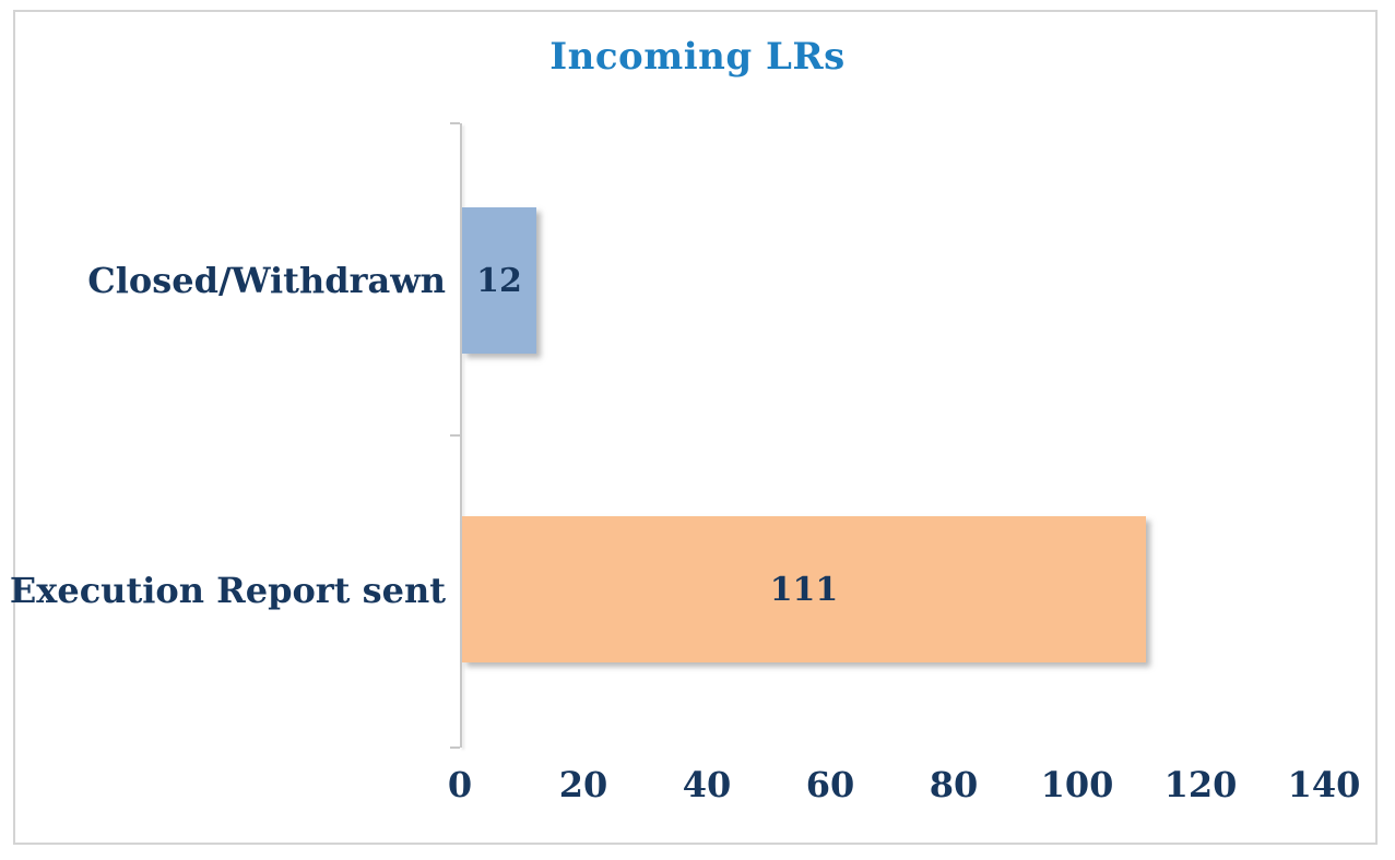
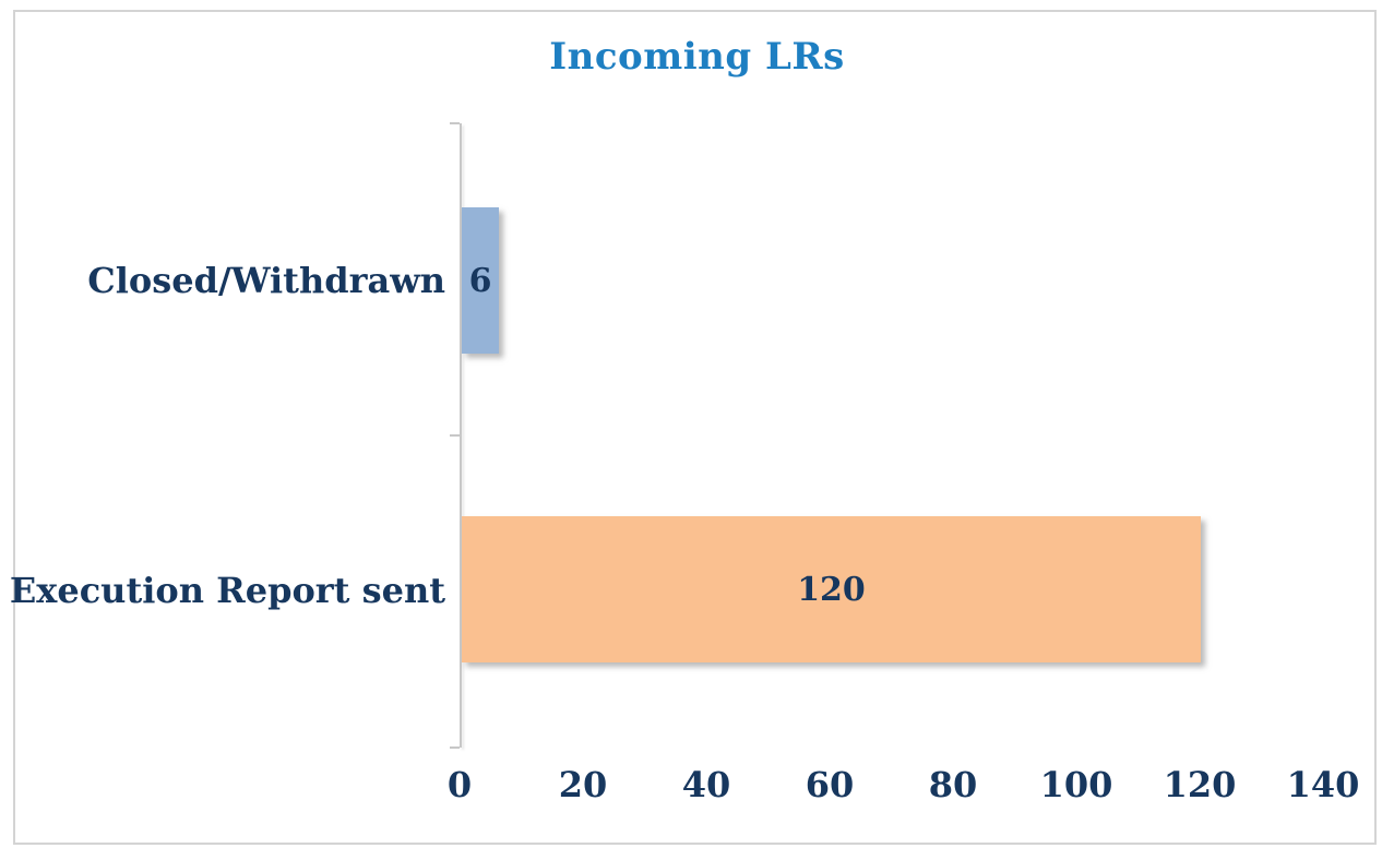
Closed/Withdrawn: 12 -> 6
Execution Report sent: 111 -> 120
